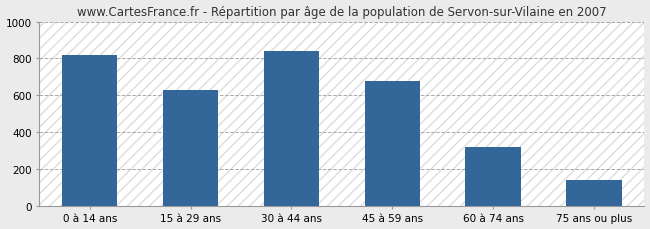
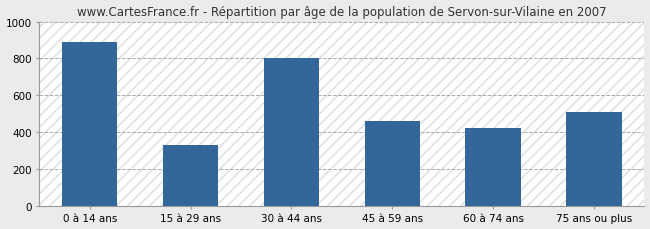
0 à 14 ans: 820 -> 890
15 à 29 ans: 630 -> 330
30 à 44 ans: 840 -> 800
45 à 59 ans: 680 -> 460
60 à 74 ans: 320 -> 420
75 ans ou plus: 140 -> 510
